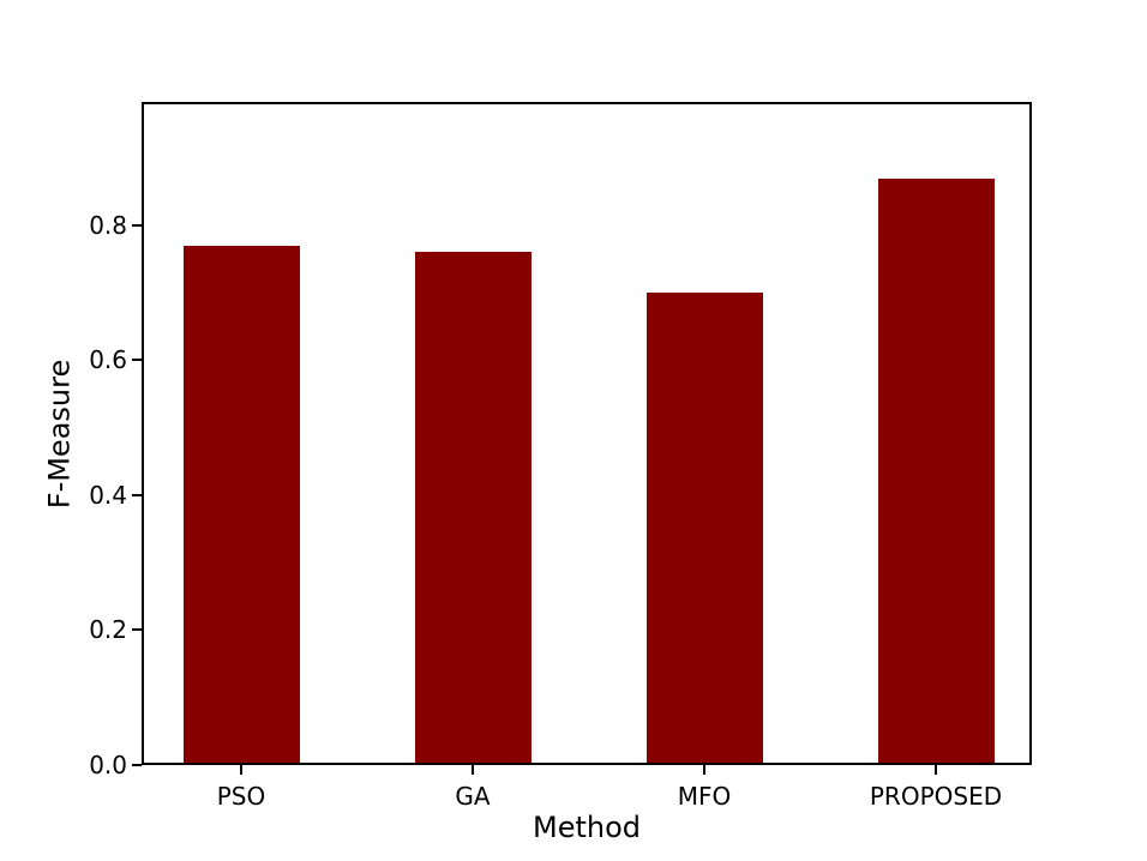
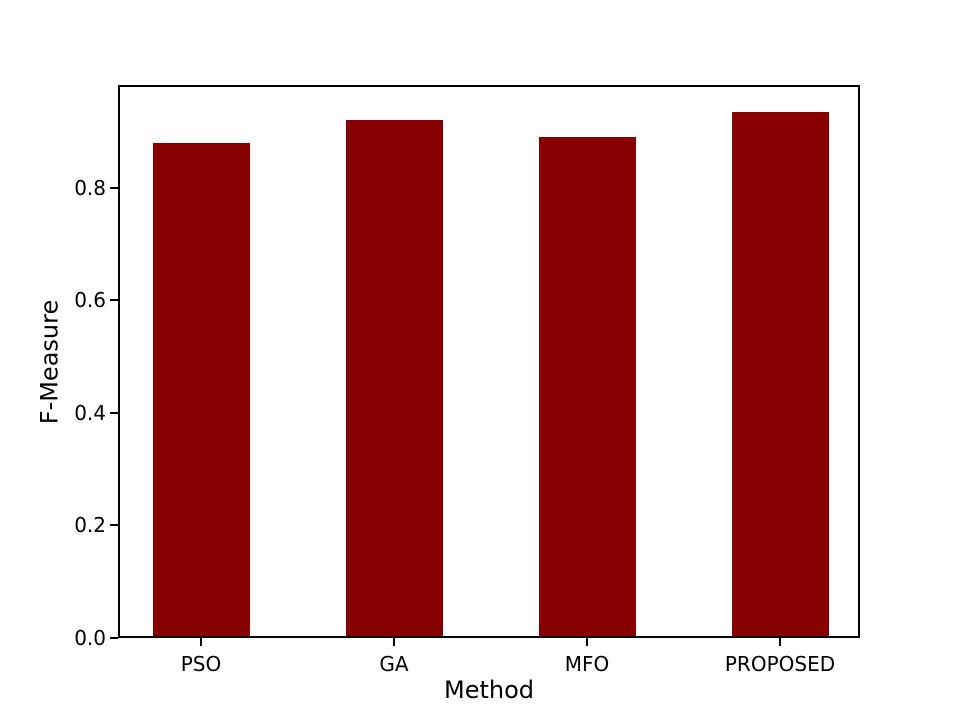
PSO: 0.77 -> 0.88
GA: 0.76 -> 0.92
MFO: 0.70 -> 0.89
PROPOSED: 0.87 -> 0.94
